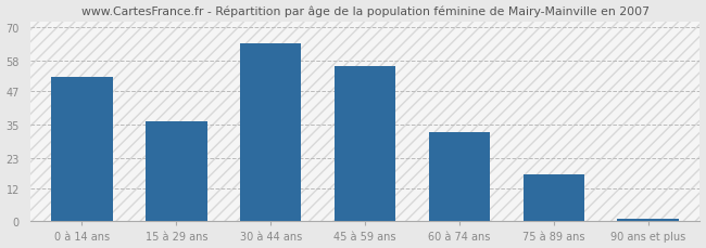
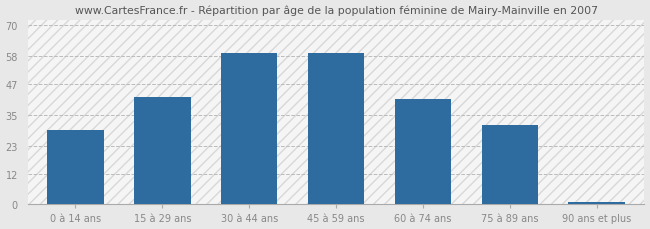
0 à 14 ans: 52 -> 29
15 à 29 ans: 36 -> 42
30 à 44 ans: 64 -> 59
45 à 59 ans: 56 -> 59
60 à 74 ans: 32 -> 41
75 à 89 ans: 17 -> 31
